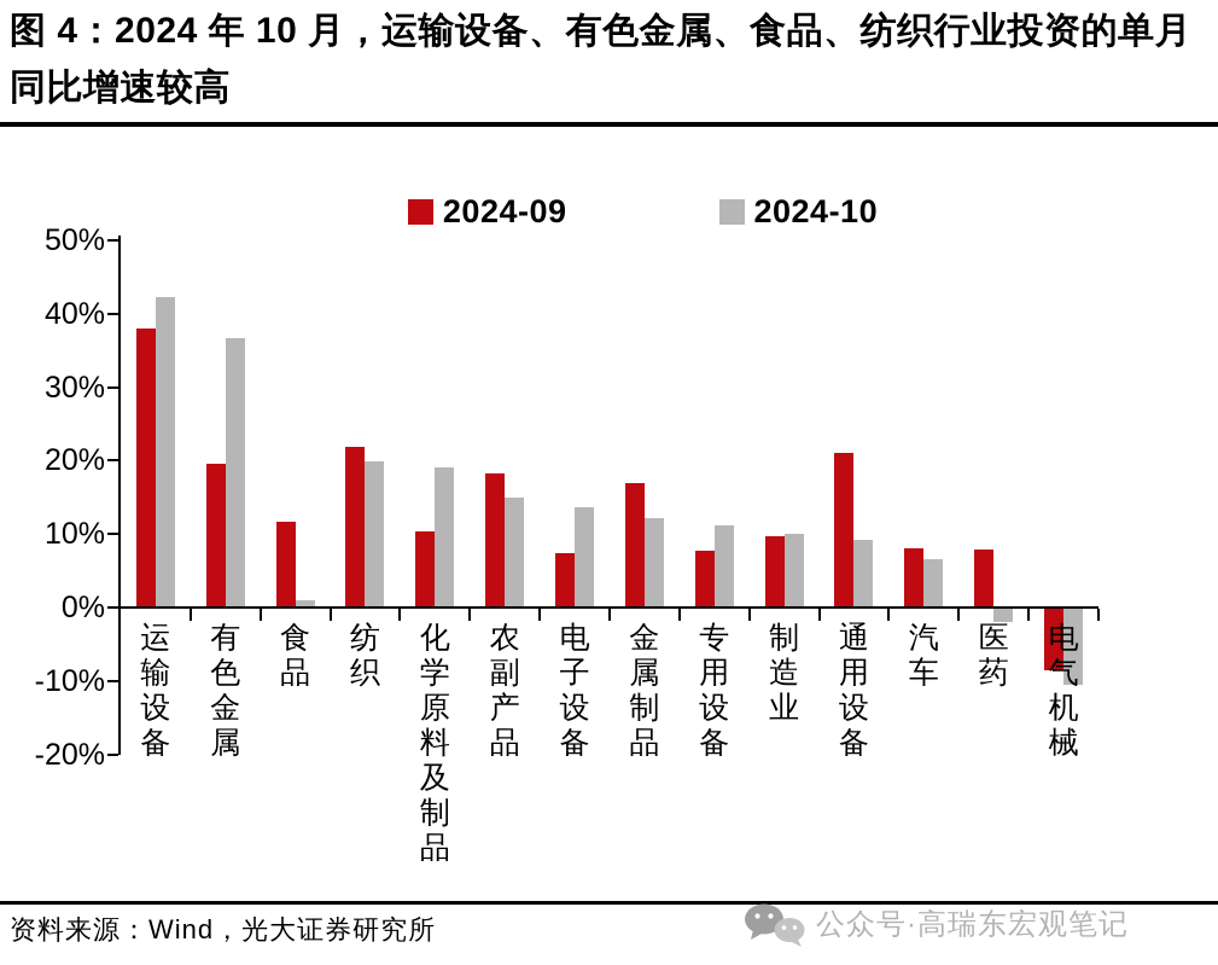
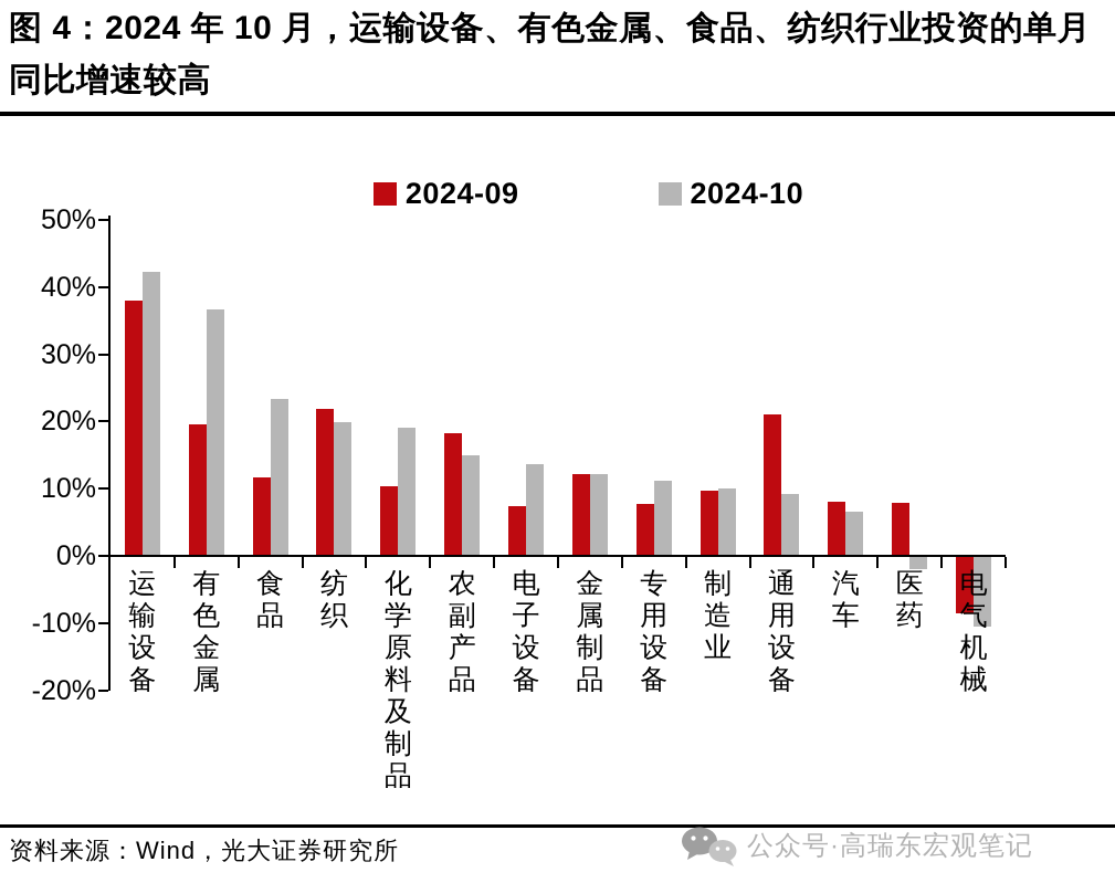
2024-10/食品: 1% -> 23%
2024-09/金属制品: 17% -> 12%
